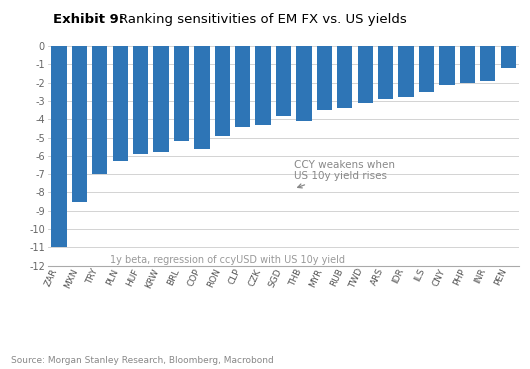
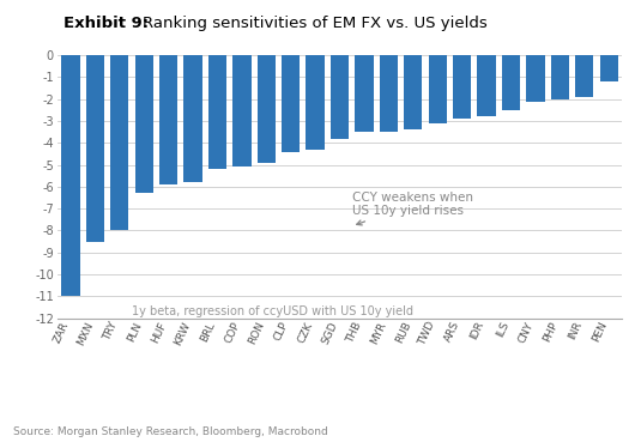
TRY: -7.0 -> -8.0
COP: -5.6 -> -5.1
THB: -4.1 -> -3.5
